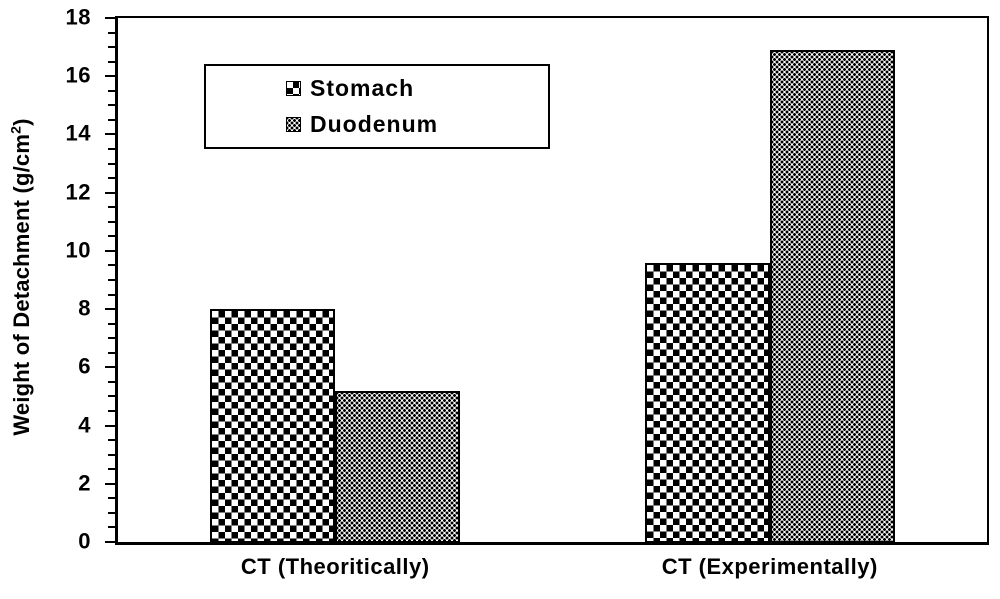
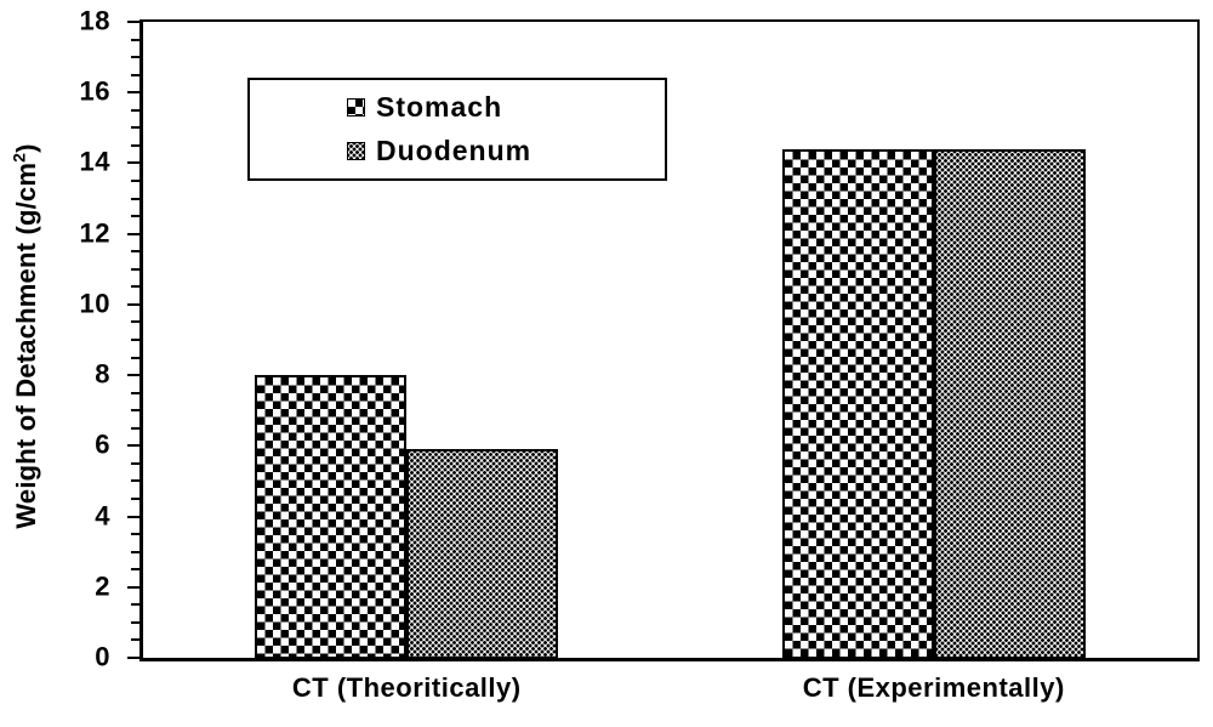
Duodenum/CT (Theoritically): 5.2 -> 5.9
Stomach/CT (Experimentally): 9.6 -> 14.4
Duodenum/CT (Experimentally): 16.9 -> 14.4
